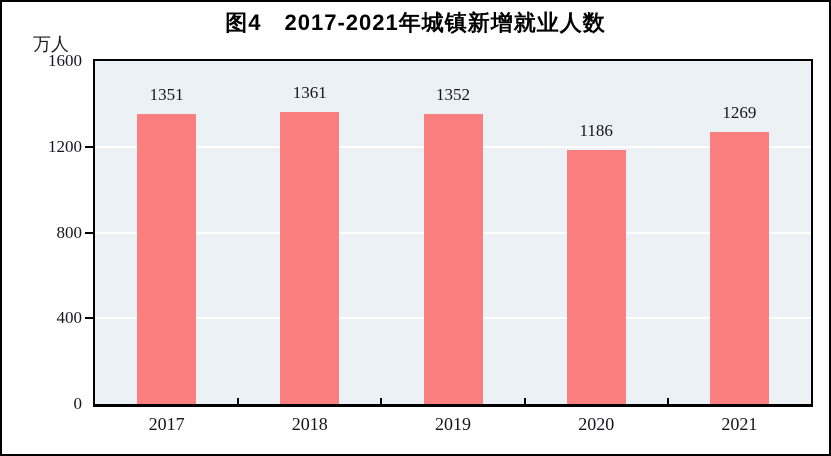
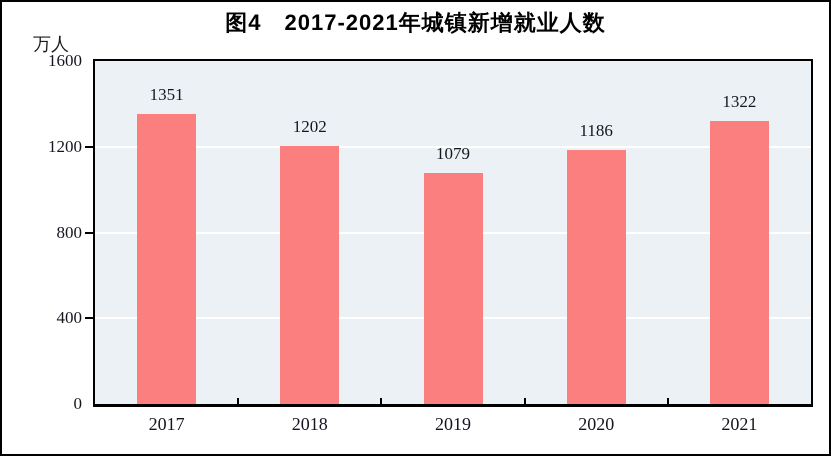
2018: 1361 -> 1202
2019: 1352 -> 1079
2021: 1269 -> 1322
